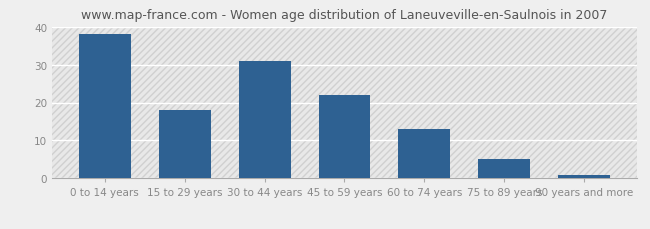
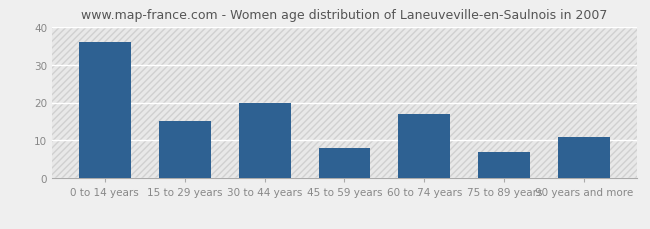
0 to 14 years: 38 -> 36
15 to 29 years: 18 -> 15
30 to 44 years: 31 -> 20
45 to 59 years: 22 -> 8
60 to 74 years: 13 -> 17
75 to 89 years: 5 -> 7
90 years and more: 1 -> 11
